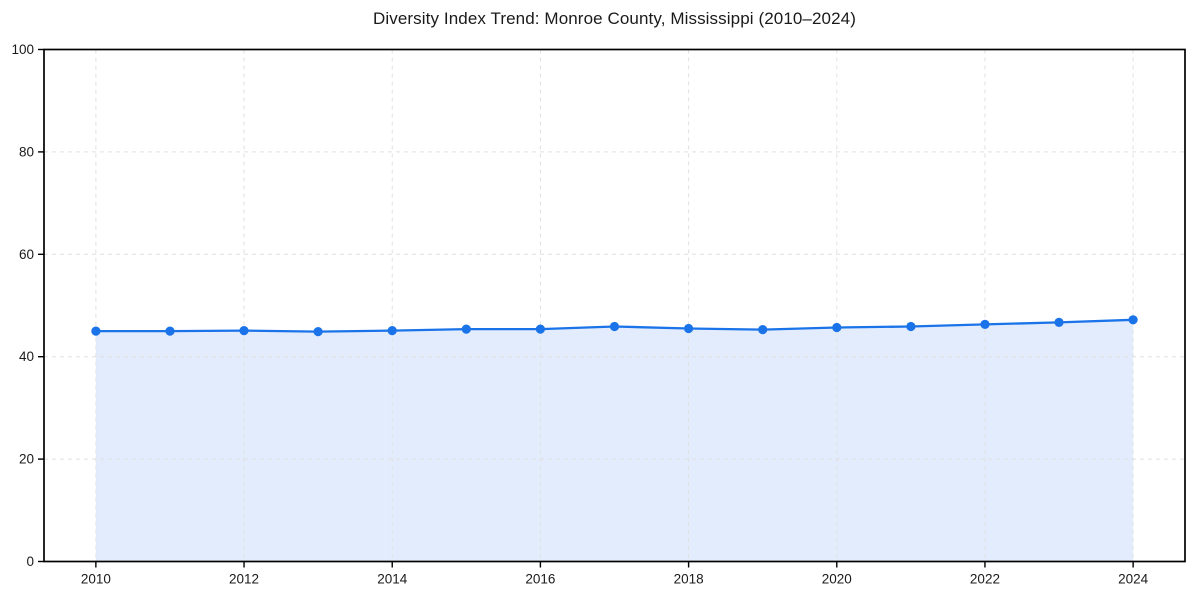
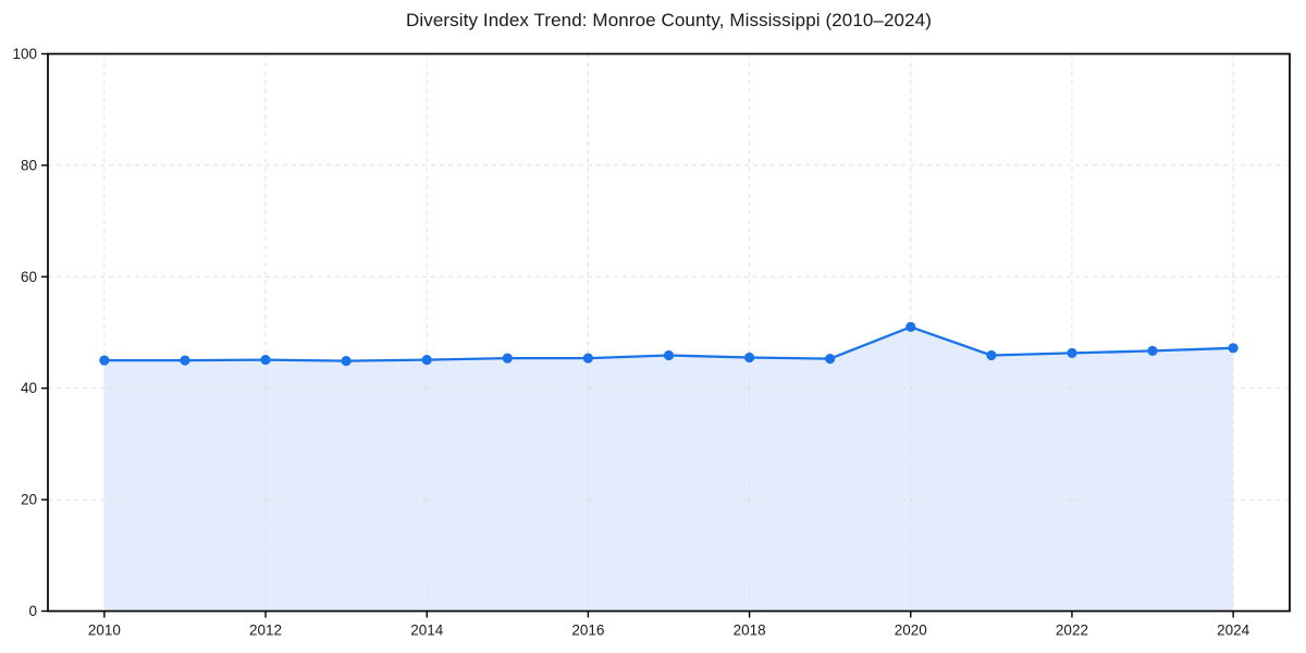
2020: 46 -> 51
